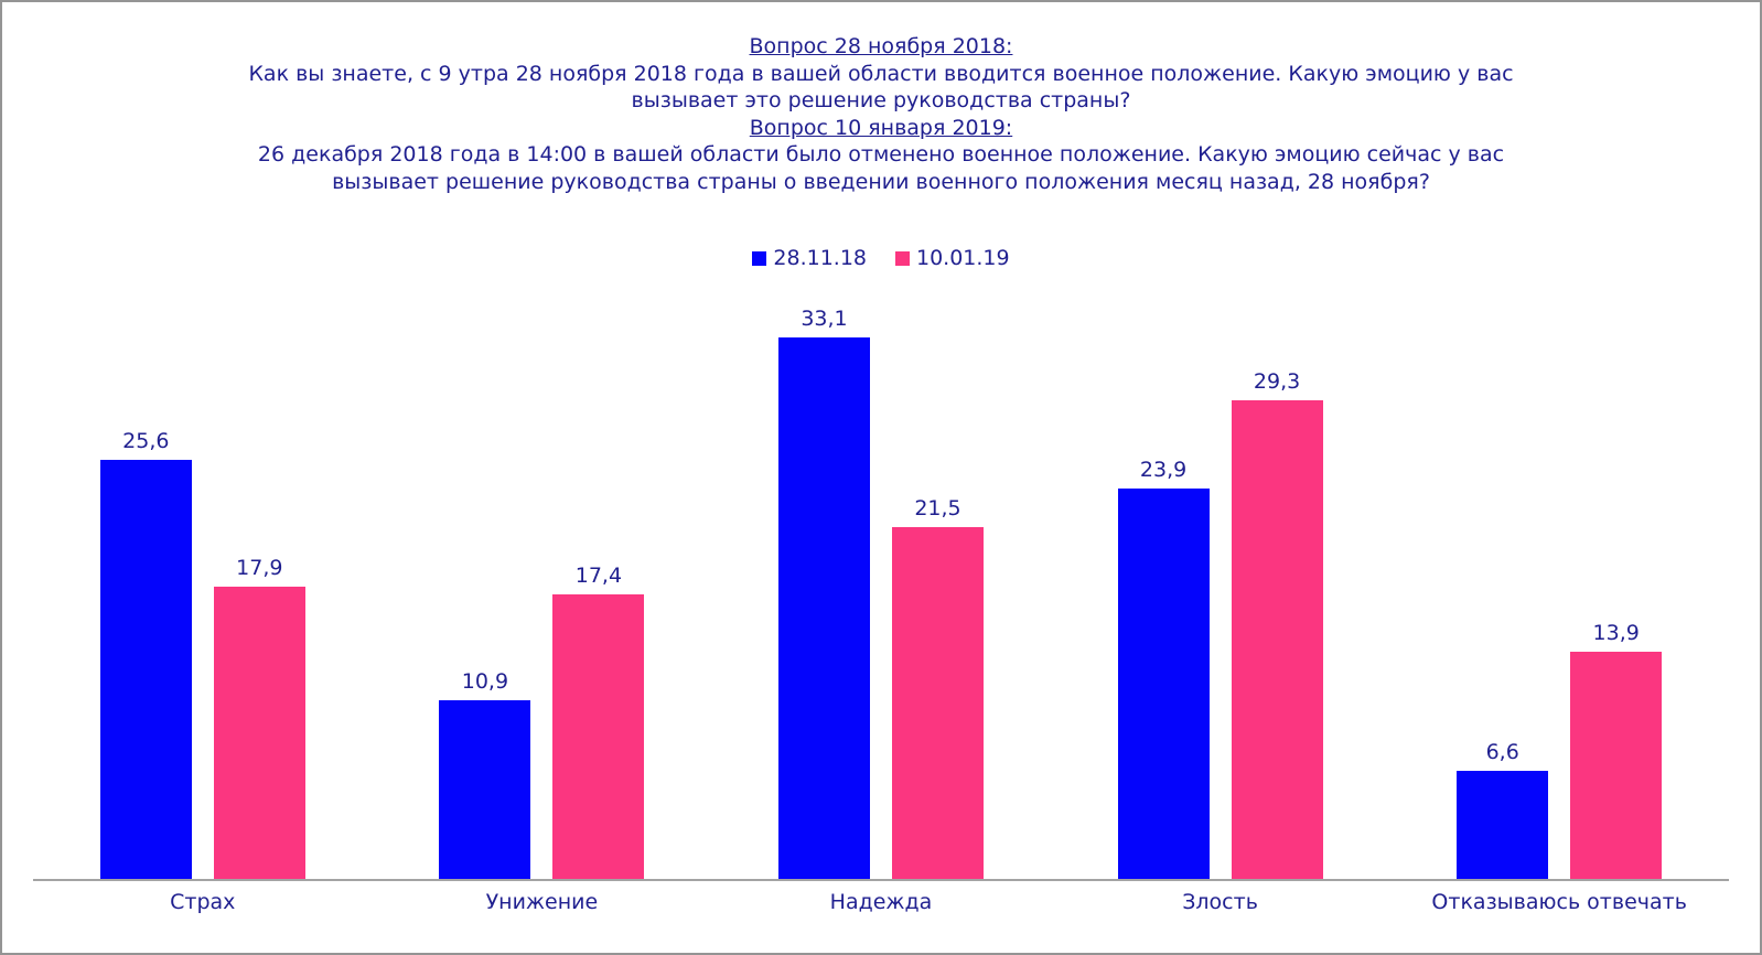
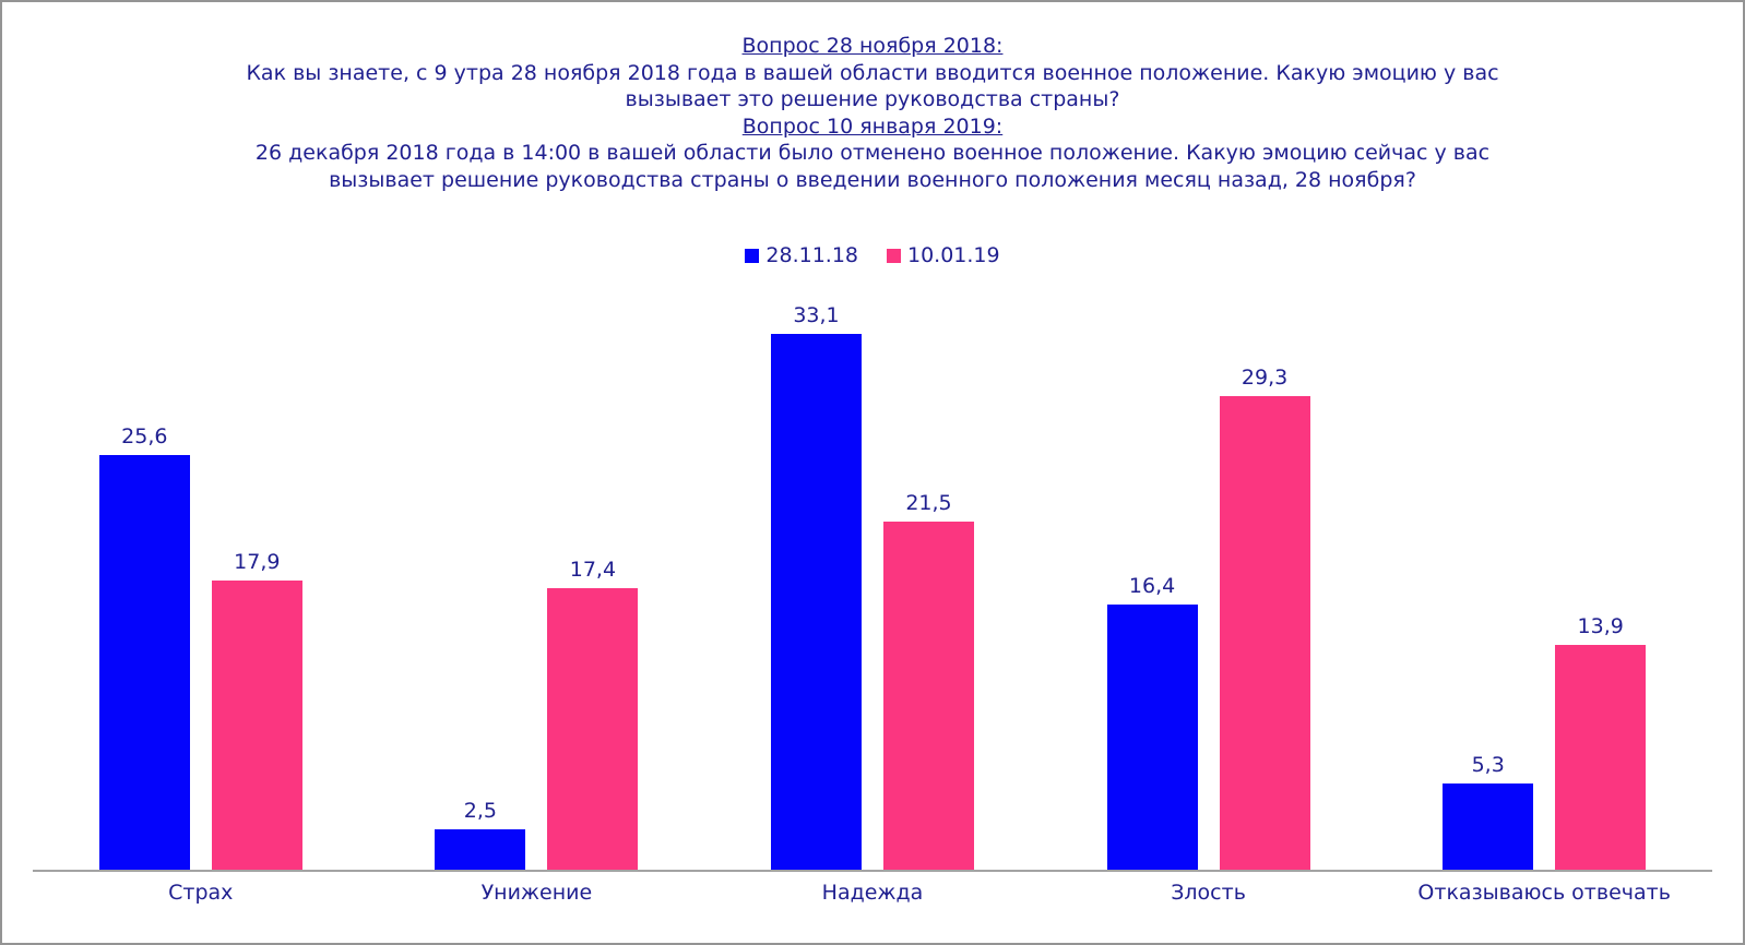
28.11.18/Унижение: 10,9 -> 2,5
28.11.18/Злость: 23,9 -> 16,4
28.11.18/Отказываюсь отвечать: 6,6 -> 5,3
